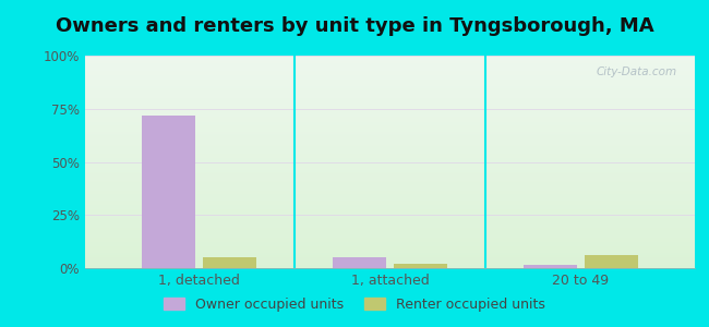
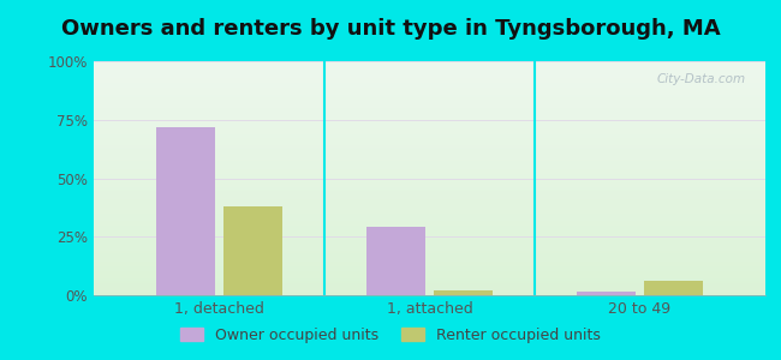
Renter occupied units/1, detached: 5% -> 38%
Owner occupied units/1, attached: 5% -> 29%
